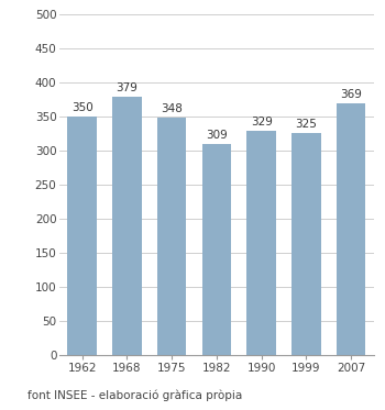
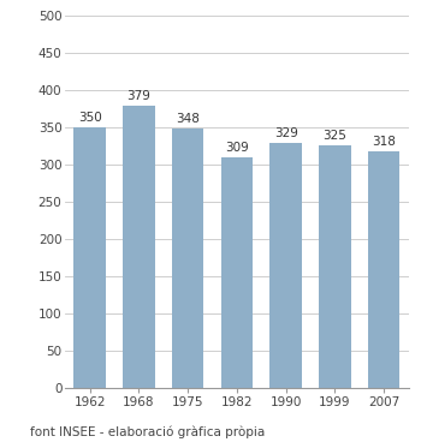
2007: 369 -> 318
